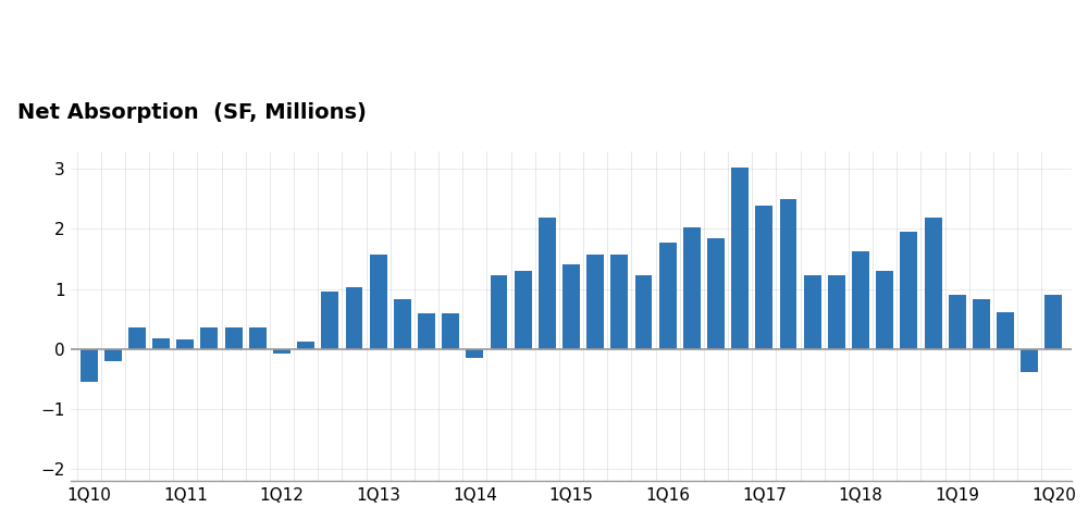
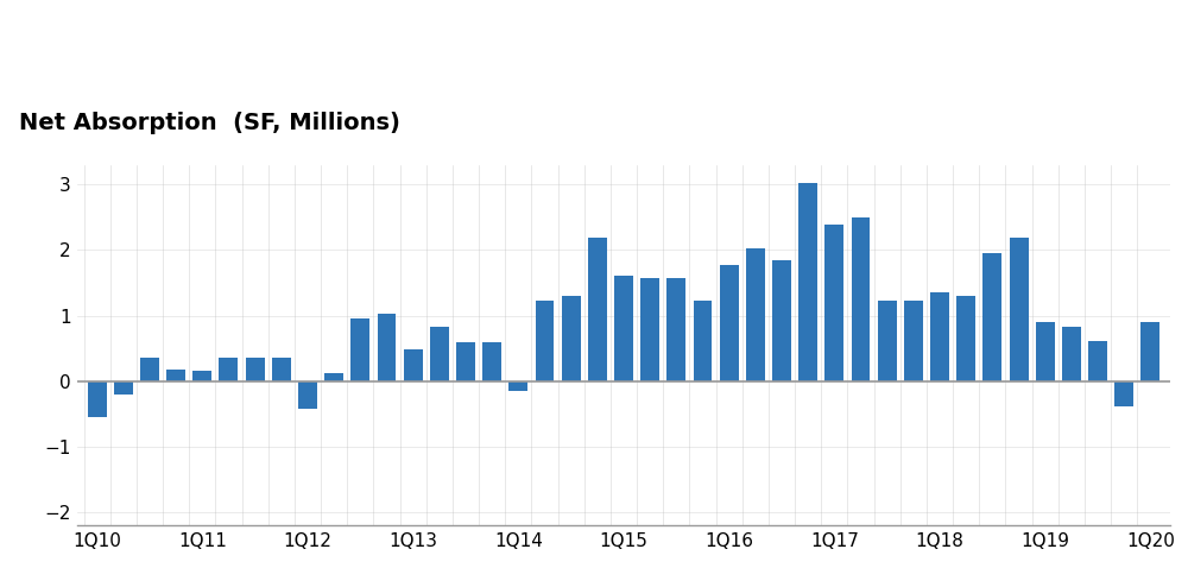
1Q12: -0.07 -> -0.42
1Q13: 1.58 -> 0.48
1Q15: 1.40 -> 1.60
1Q18: 1.62 -> 1.36
